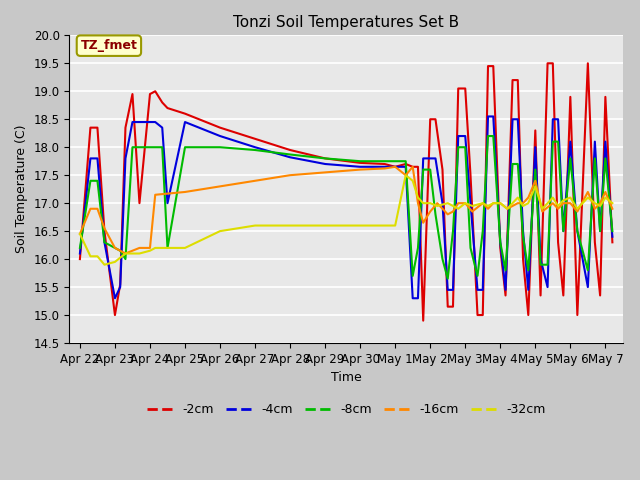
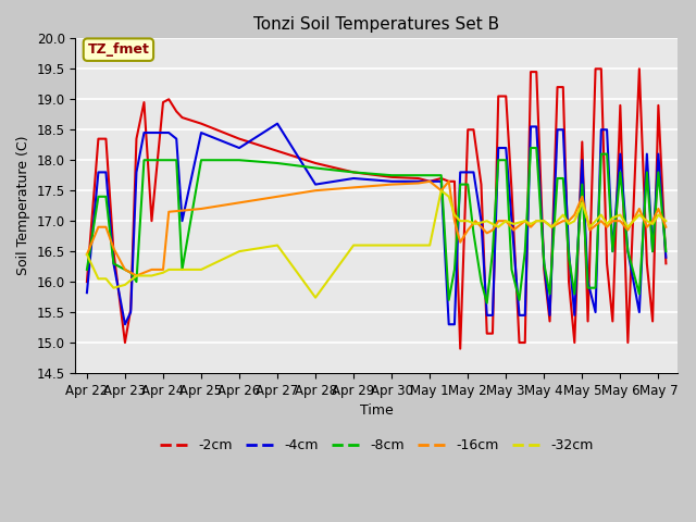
-4cm/Apr 22: 16.10 -> 15.82
-4cm/Apr 27: 18.00 -> 18.60
-4cm/Apr 28: 17.82 -> 17.60
-32cm/Apr 28: 16.60 -> 15.74
